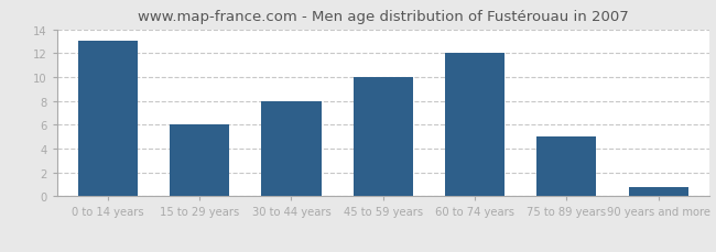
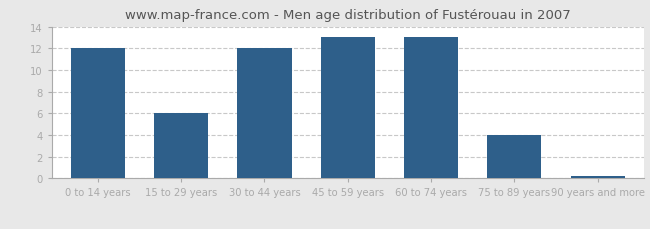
0 to 14 years: 13.0 -> 12.0
30 to 44 years: 8.0 -> 12.0
45 to 59 years: 10.0 -> 13.0
60 to 74 years: 12.0 -> 13.0
75 to 89 years: 5.0 -> 4.0
90 years and more: 0.8 -> 0.2
